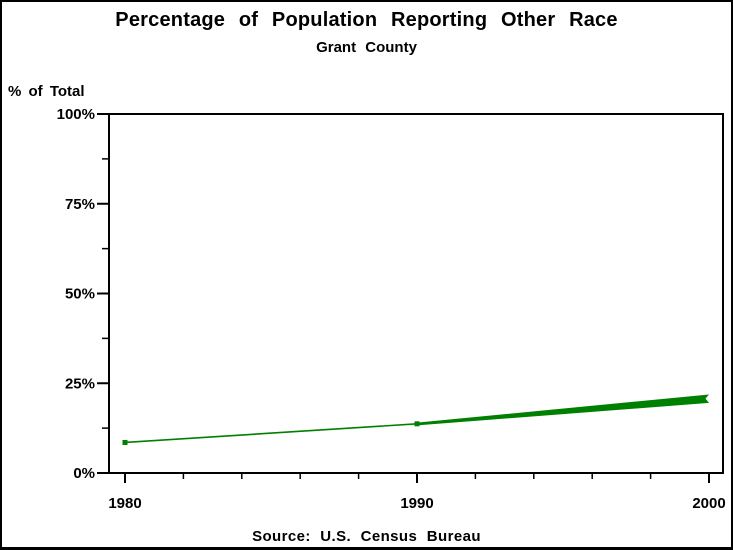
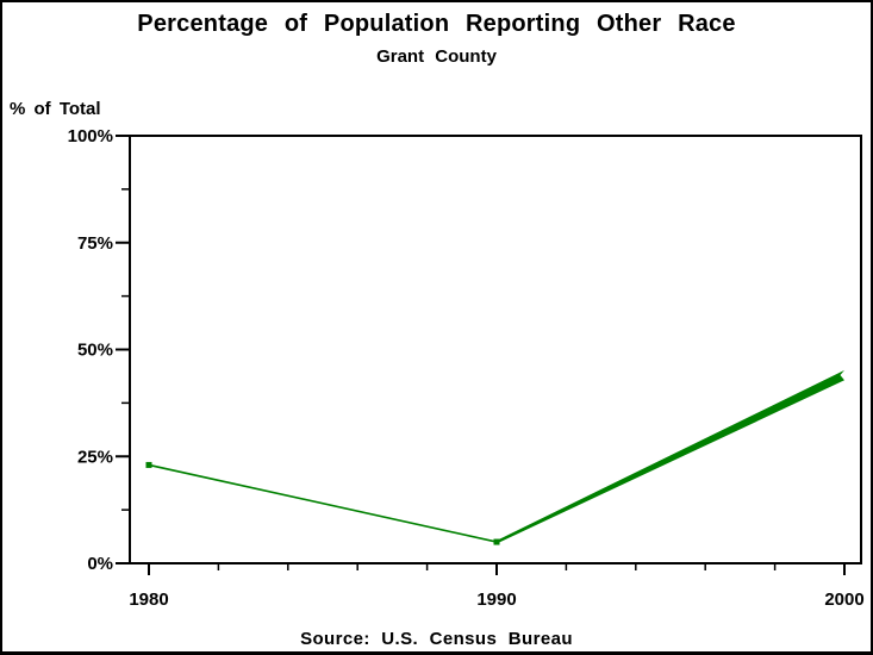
1980: 8% -> 23%
1990: 14% -> 5%
2000: 21% -> 44%
